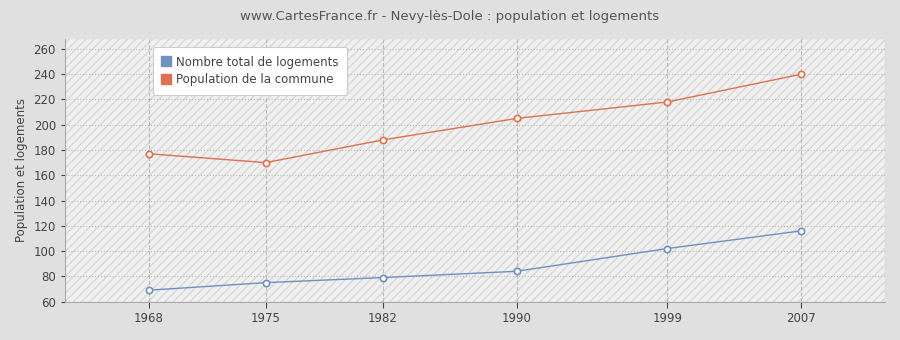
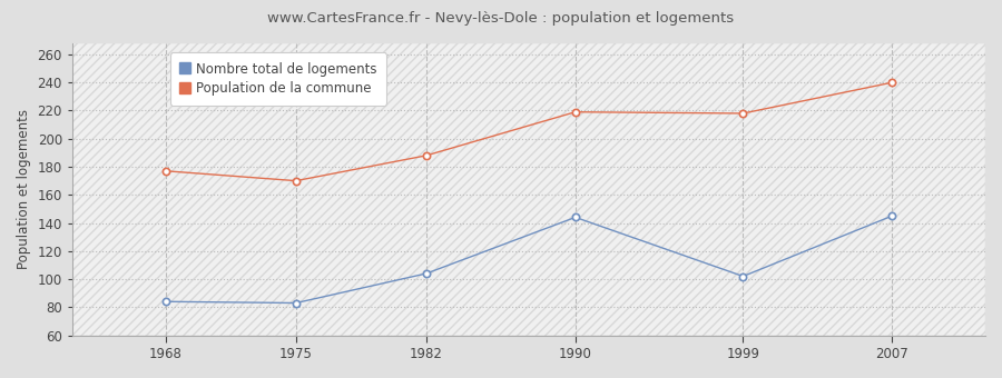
Nombre total de logements/1968: 69 -> 84
Nombre total de logements/1975: 75 -> 83
Nombre total de logements/1982: 79 -> 104
Nombre total de logements/1990: 84 -> 144
Population de la commune/1990: 205 -> 219
Nombre total de logements/2007: 116 -> 145
